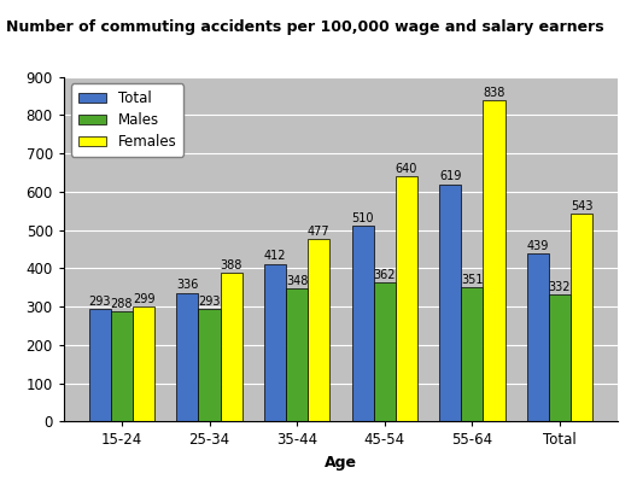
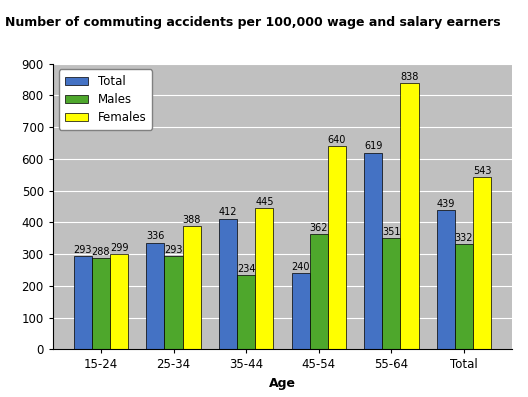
Males/35-44: 348 -> 234
Females/35-44: 477 -> 445
Total/45-54: 510 -> 240
